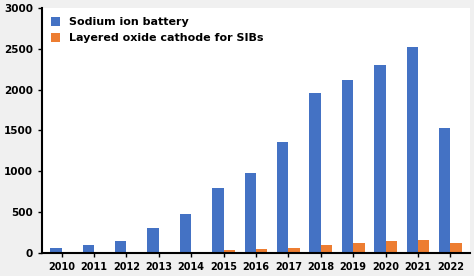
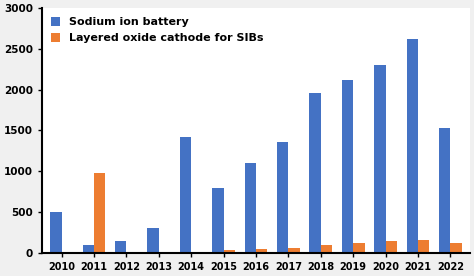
Sodium ion battery/2010: 60 -> 500
Layered oxide cathode for SIBs/2011: 0 -> 980
Sodium ion battery/2014: 480 -> 1420
Sodium ion battery/2016: 980 -> 1100
Sodium ion battery/2021: 2520 -> 2620
